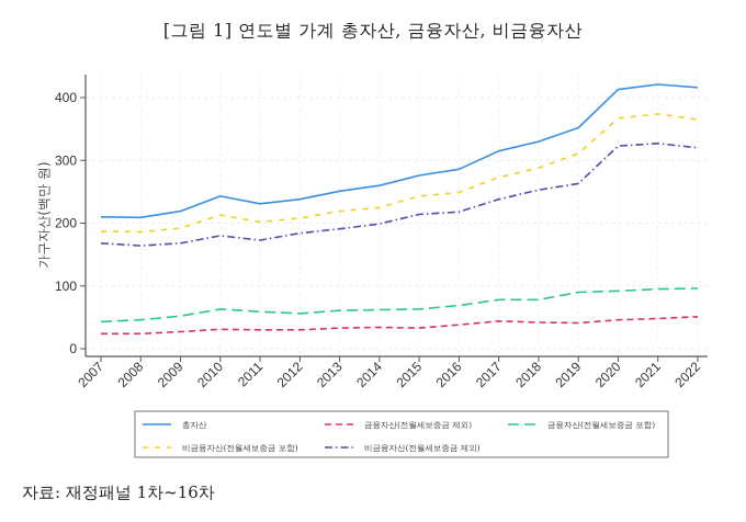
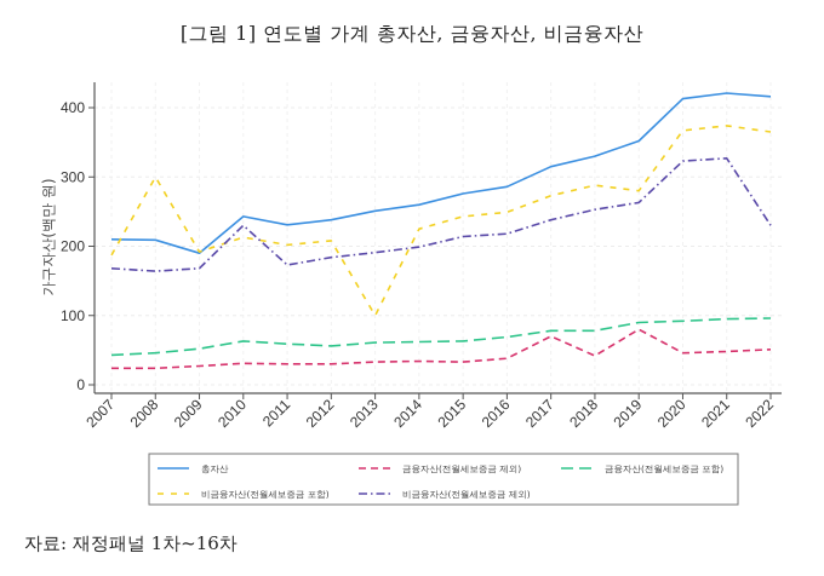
비금융자산(전월세보증금 포함)/2008: 190 -> 300
총자산/2009: 220 -> 190
비금융자산(전월세보증금 제외)/2010: 180 -> 230
비금융자산(전월세보증금 포함)/2013: 220 -> 100
금융자산(전월세보증금 제외)/2017: 40 -> 70
금융자산(전월세보증금 제외)/2019: 40 -> 80
비금융자산(전월세보증금 포함)/2019: 310 -> 280
비금융자산(전월세보증금 제외)/2022: 320 -> 230
